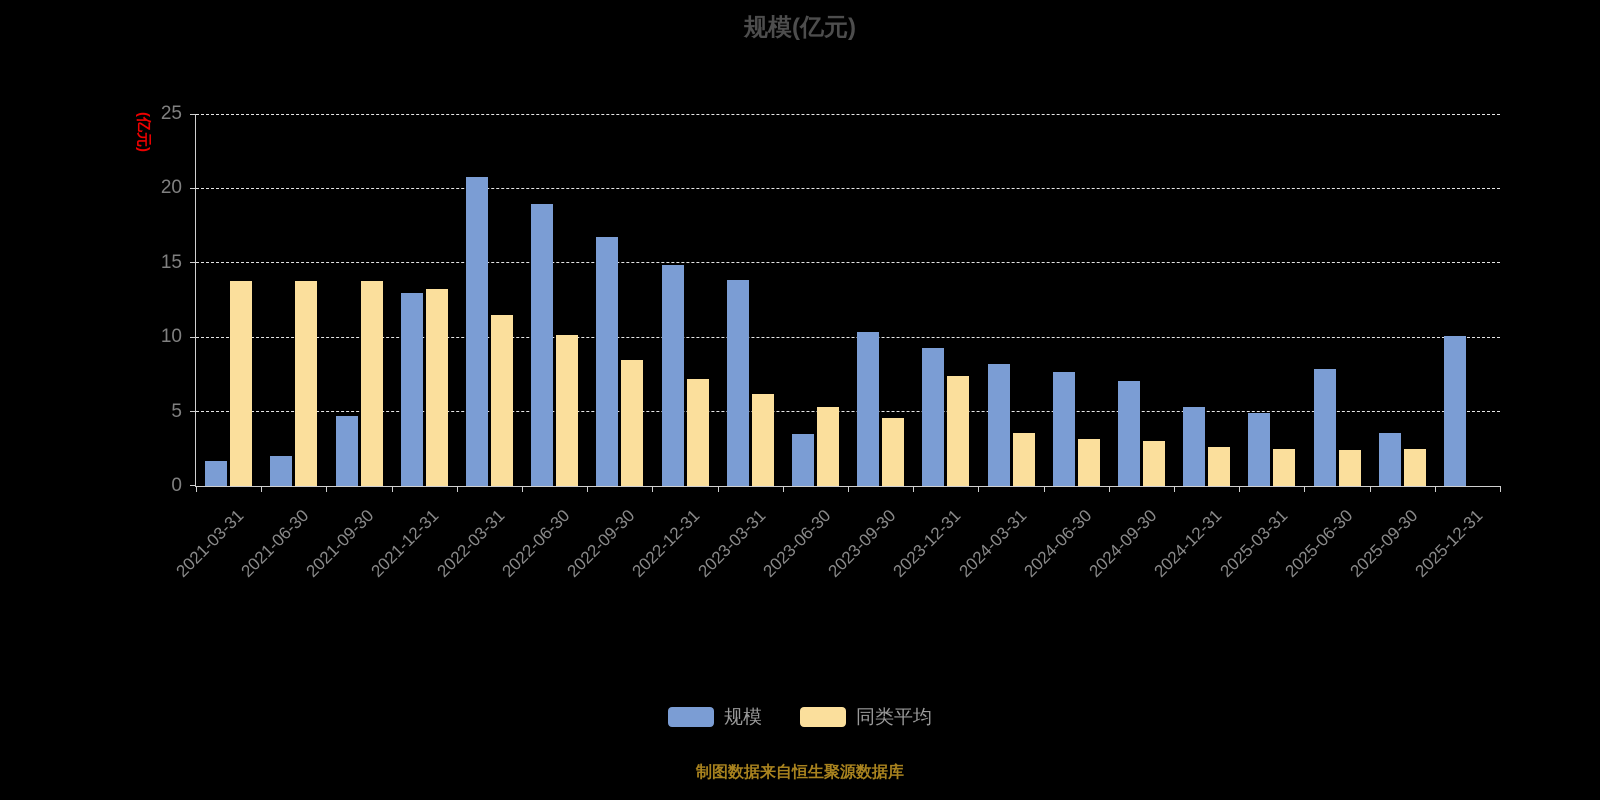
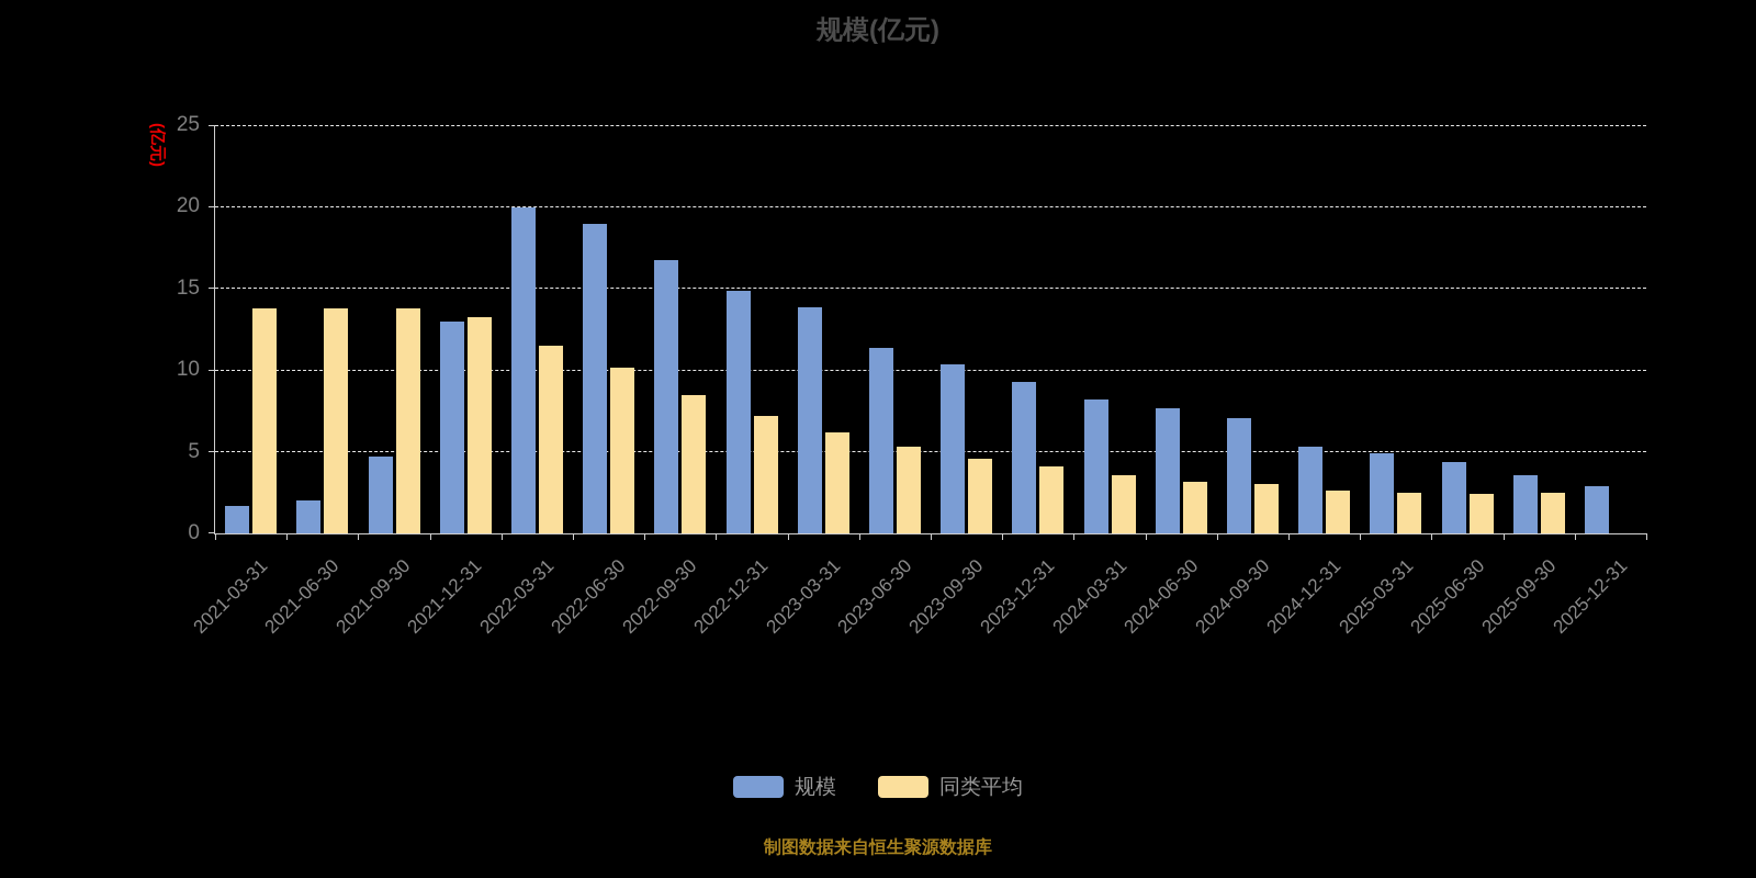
规模/2022-03-31: 20.8 -> 20.0
规模/2023-06-30: 3.5 -> 11.4
同类平均/2023-12-31: 7.4 -> 4.1
规模/2025-06-30: 7.9 -> 4.4
规模/2025-12-31: 10.1 -> 2.9
